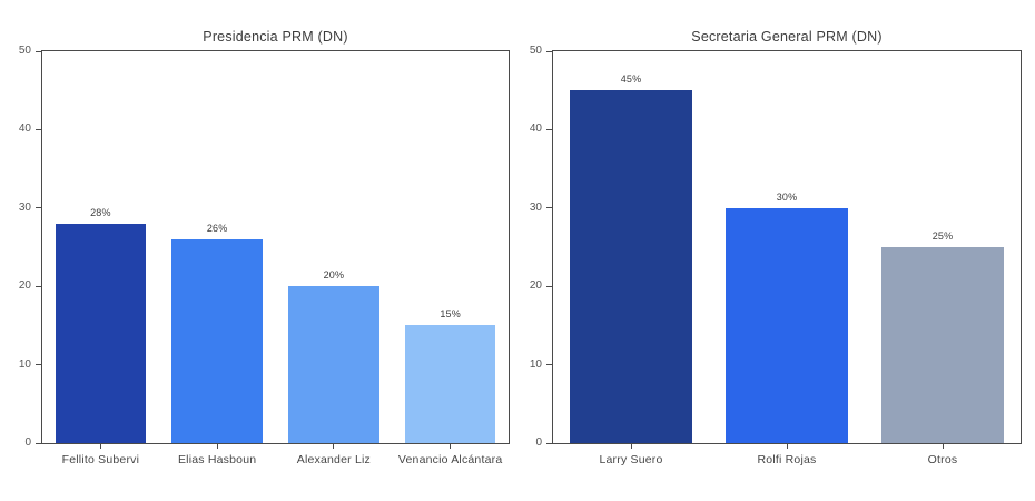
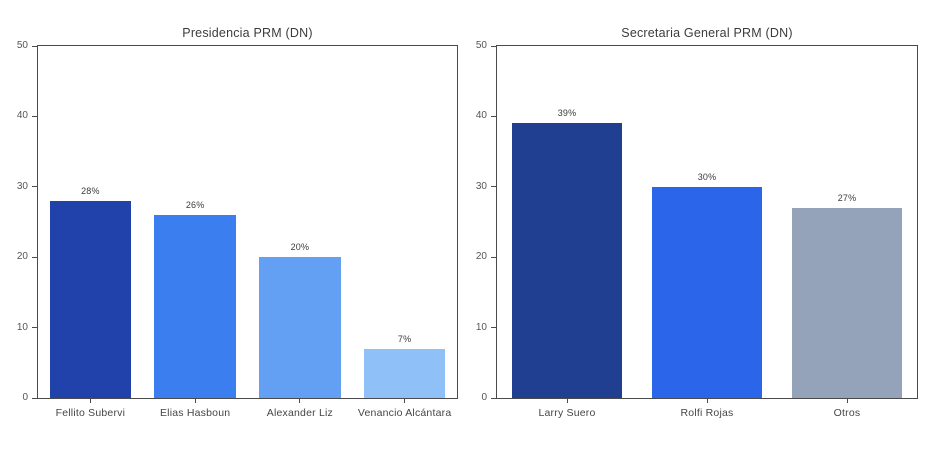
Presidencia PRM (DN)/Venancio Alcántara: 15% -> 7%
Secretaria General PRM (DN)/Larry Suero: 45% -> 39%
Secretaria General PRM (DN)/Otros: 25% -> 27%
